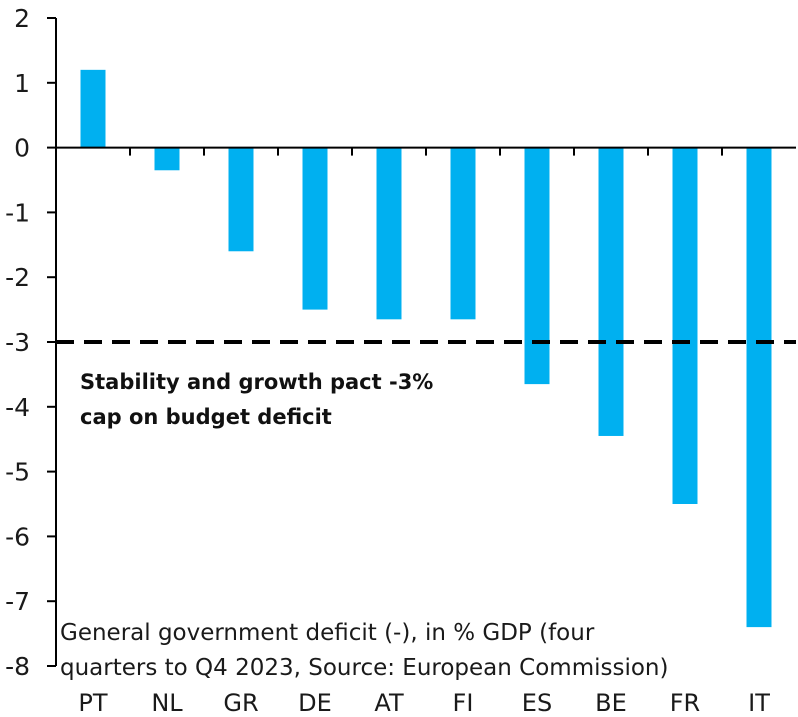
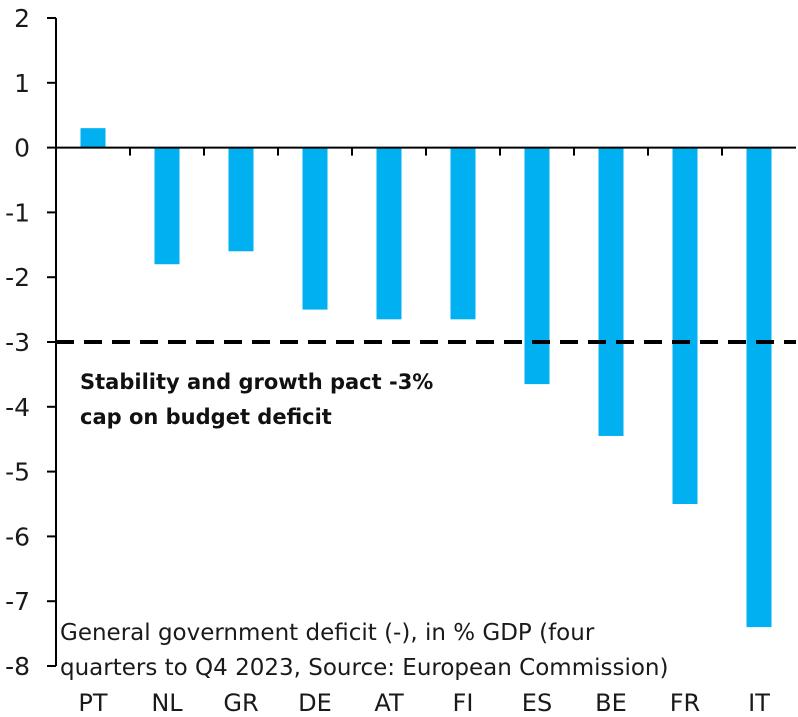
PT: 1.2 -> 0.3
NL: -0.3 -> -1.8
